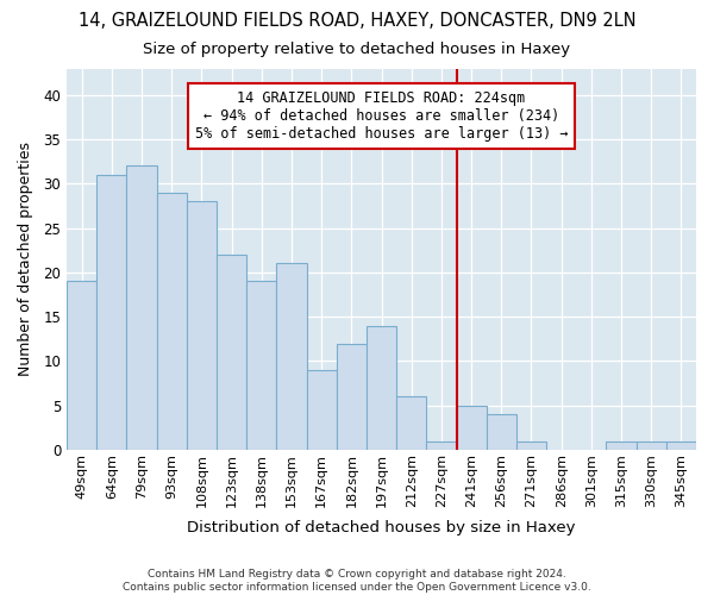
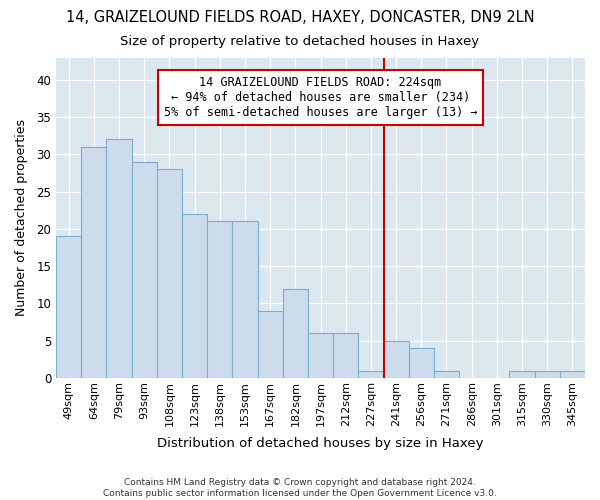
138sqm: 19 -> 21
197sqm: 14 -> 6
